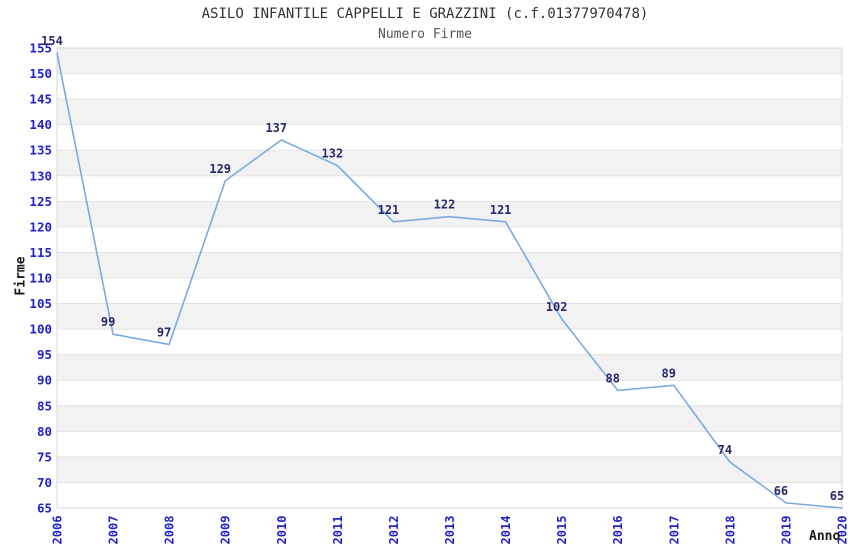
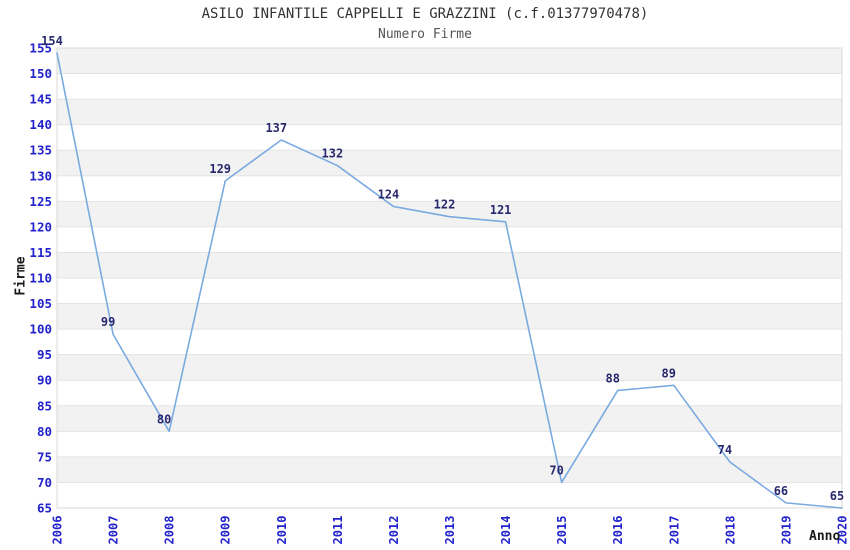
2008: 97 -> 80
2012: 121 -> 124
2015: 102 -> 70
